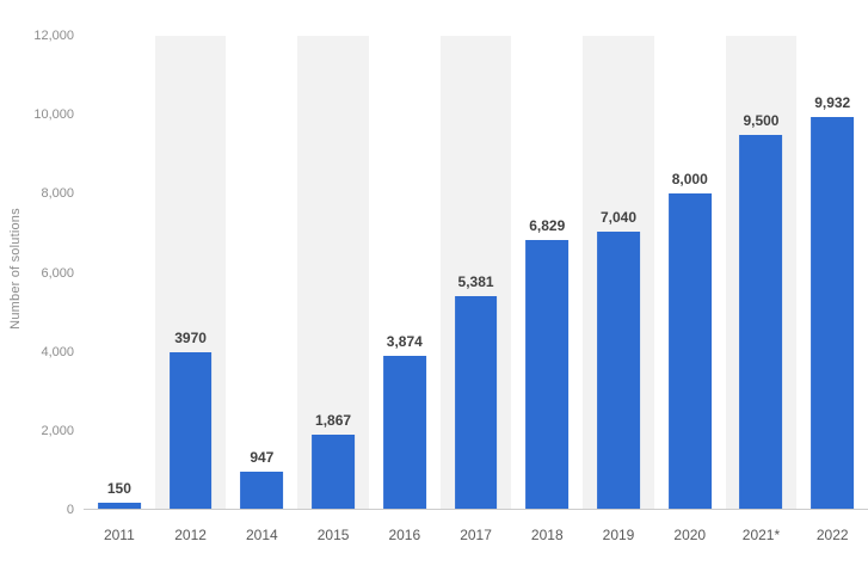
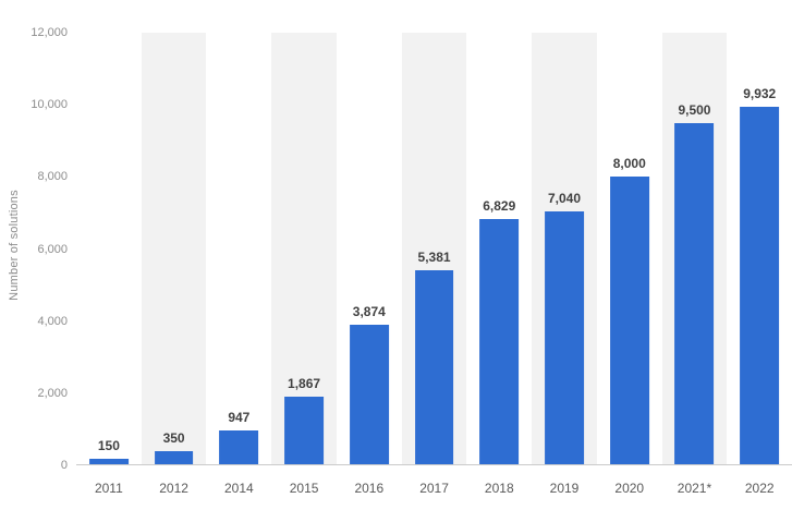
2012: 3970 -> 350
